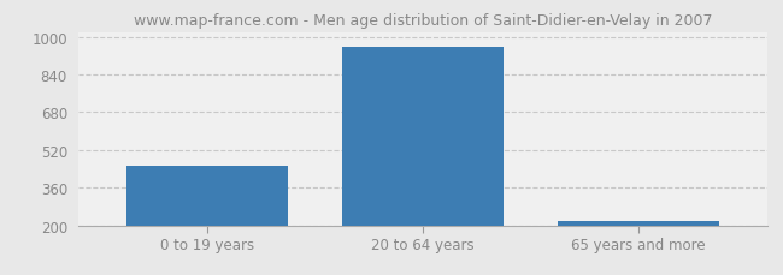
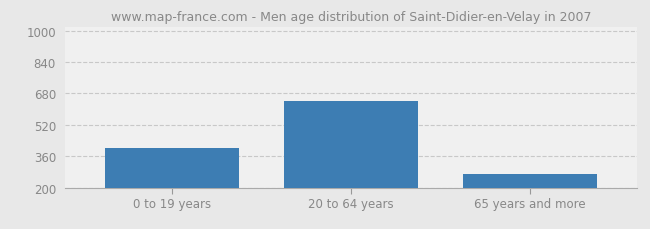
0 to 19 years: 450 -> 400
20 to 64 years: 960 -> 640
65 years and more: 220 -> 270
